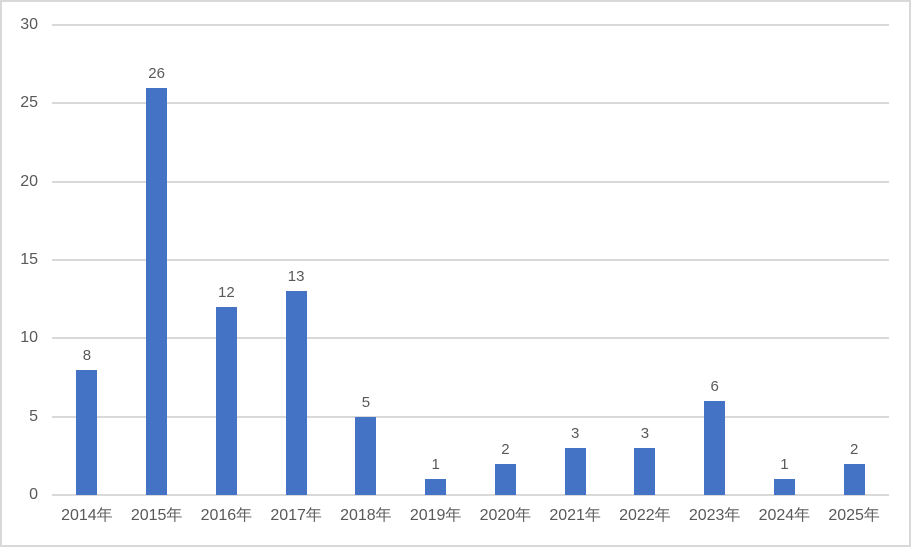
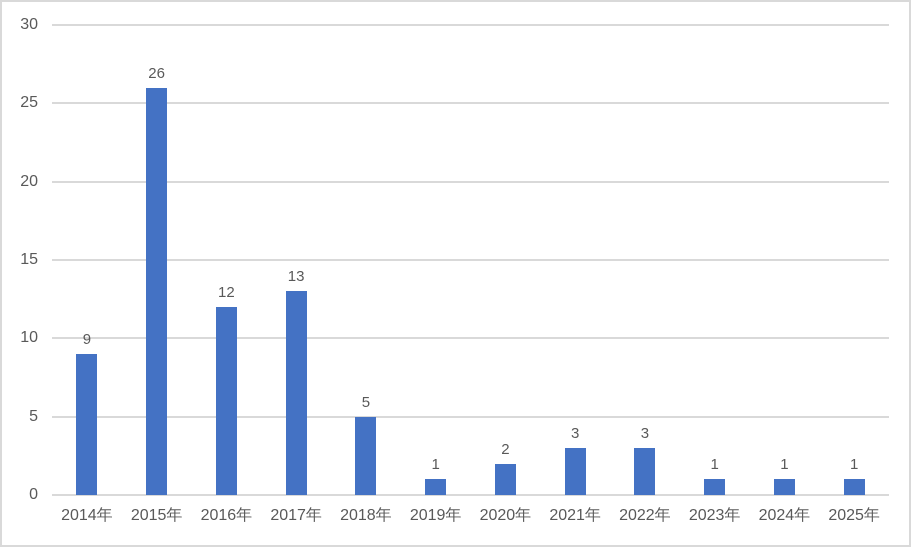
2014年: 8 -> 9
2023年: 6 -> 1
2025年: 2 -> 1
